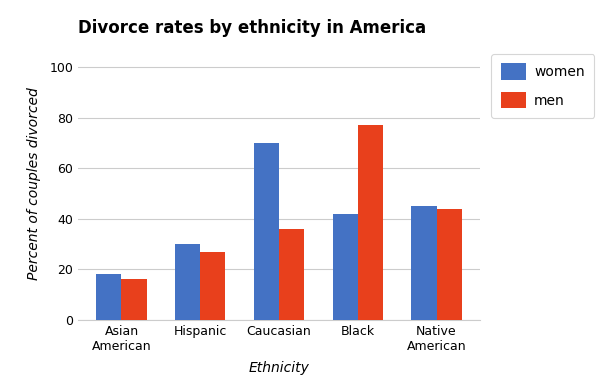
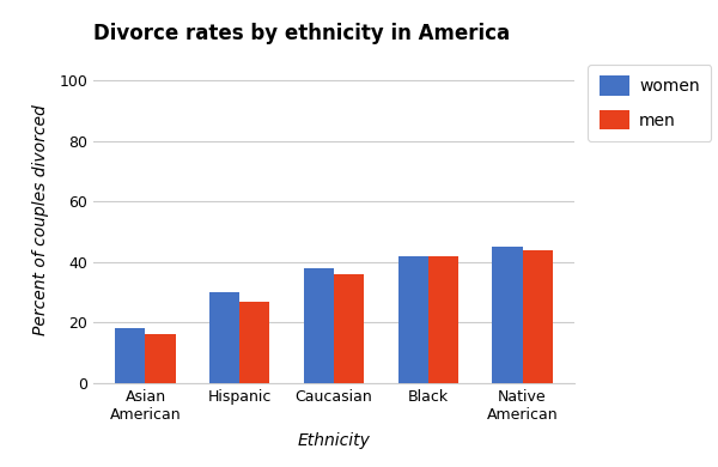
women/Caucasian: 70 -> 38
men/Black: 77 -> 42
